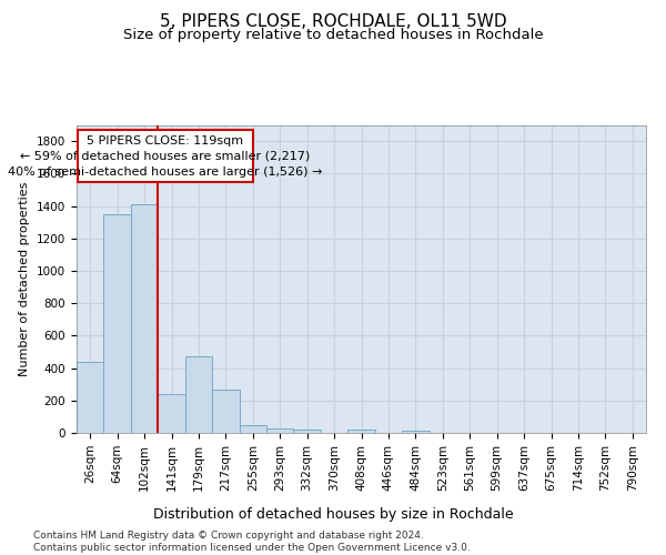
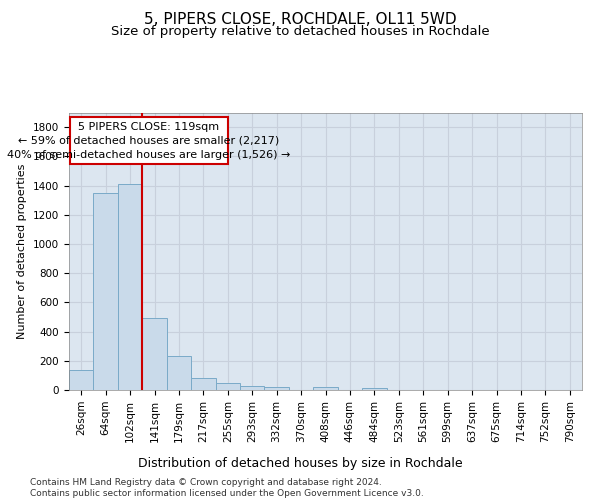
26sqm: 440 -> 140
141sqm: 240 -> 490
179sqm: 470 -> 230
217sqm: 270 -> 80
